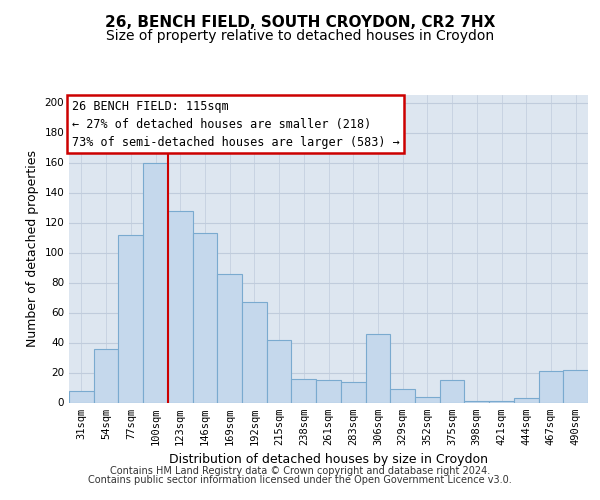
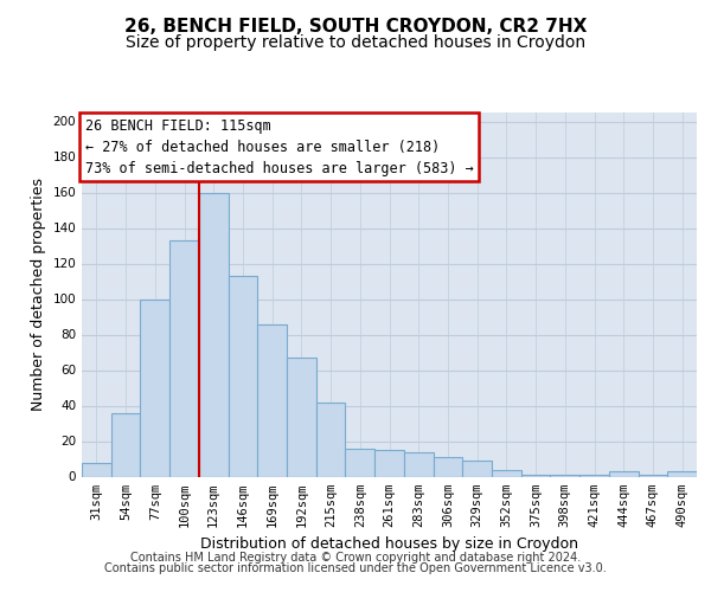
77sqm: 112 -> 100
100sqm: 160 -> 133
123sqm: 128 -> 160
306sqm: 46 -> 11
375sqm: 15 -> 1
467sqm: 21 -> 1
490sqm: 22 -> 3
